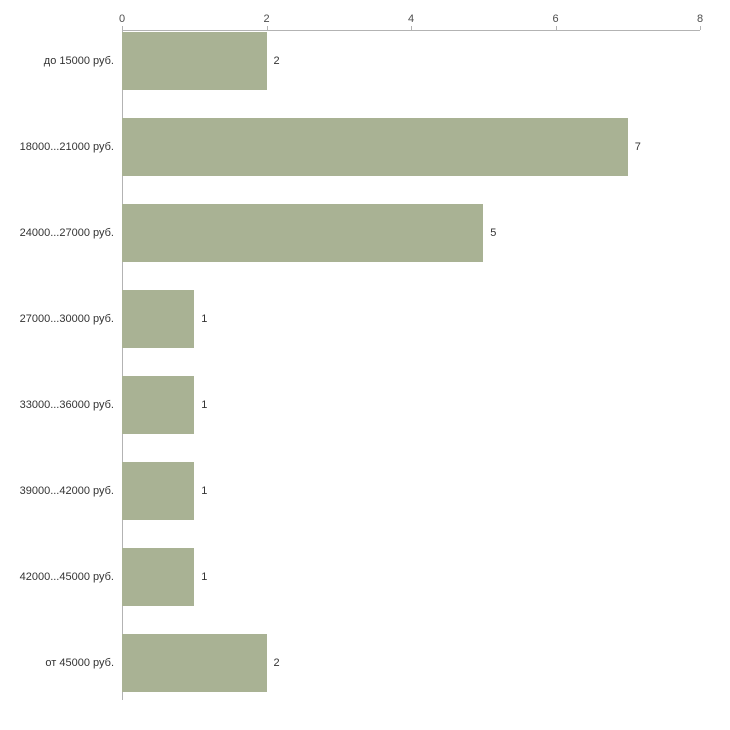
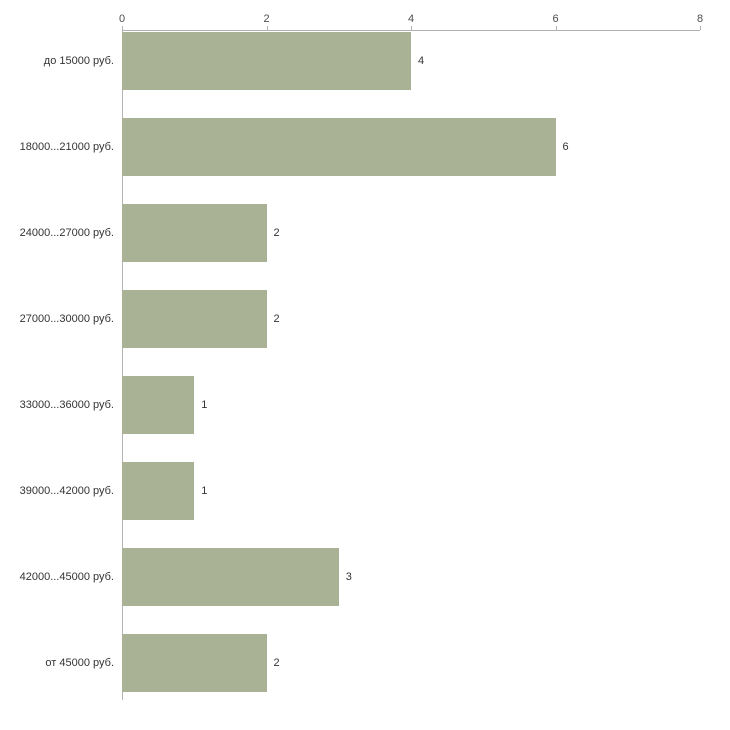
до 15000 руб.: 2 -> 4
18000...21000 руб.: 7 -> 6
24000...27000 руб.: 5 -> 2
27000...30000 руб.: 1 -> 2
42000...45000 руб.: 1 -> 3
